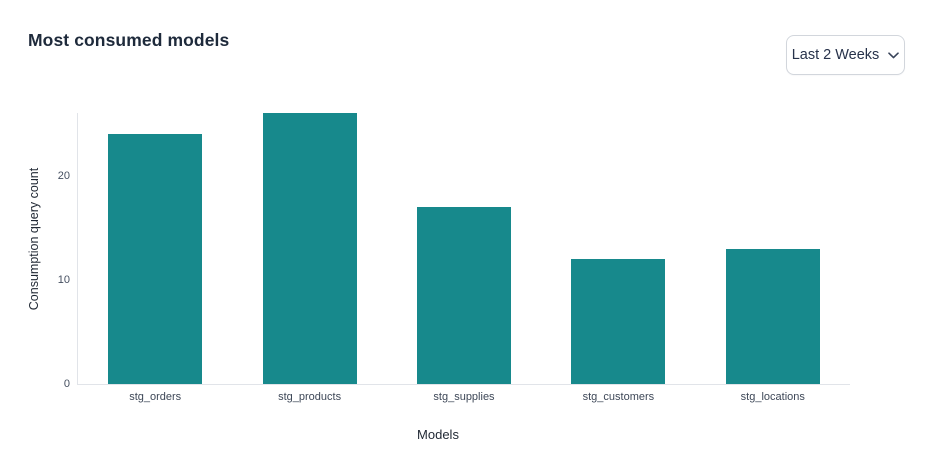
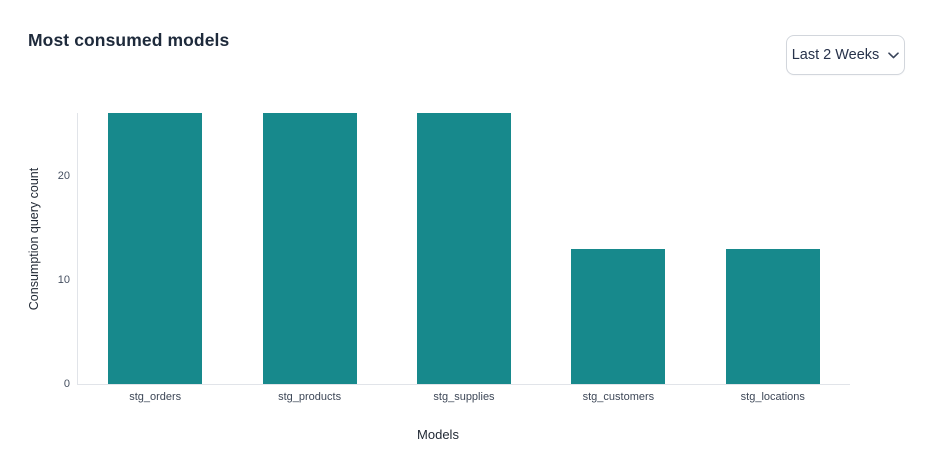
stg_orders: 24 -> 26
stg_supplies: 17 -> 26
stg_customers: 12 -> 13
